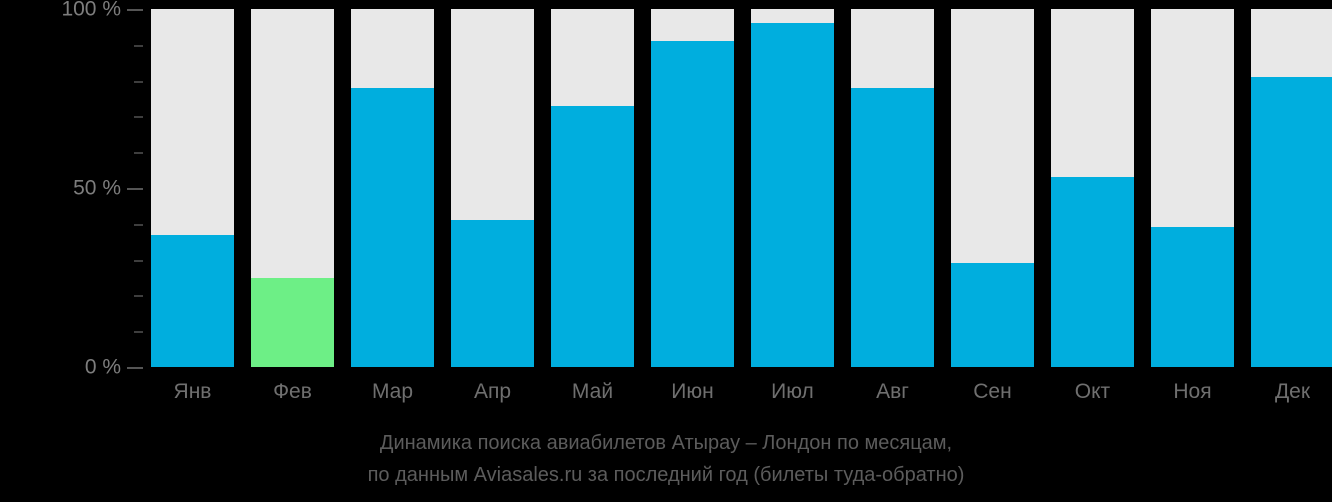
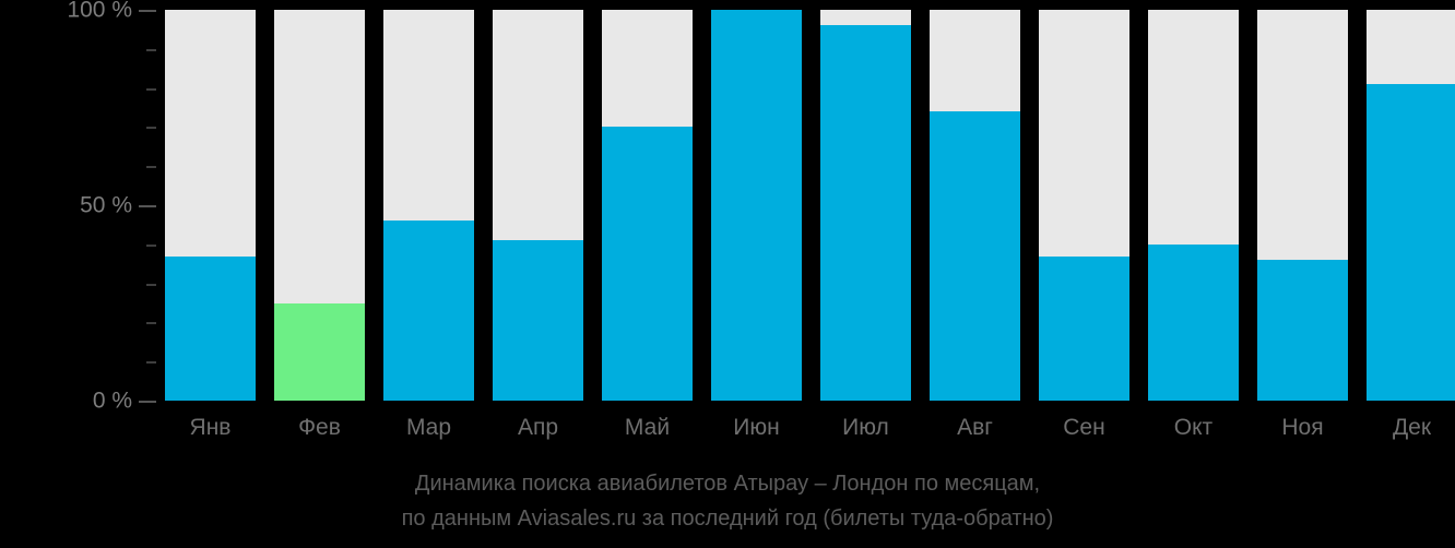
Мар: 78% -> 46%
Май: 73% -> 70%
Июн: 91% -> 100%
Авг: 78% -> 74%
Сен: 29% -> 37%
Окт: 53% -> 40%
Ноя: 39% -> 36%
